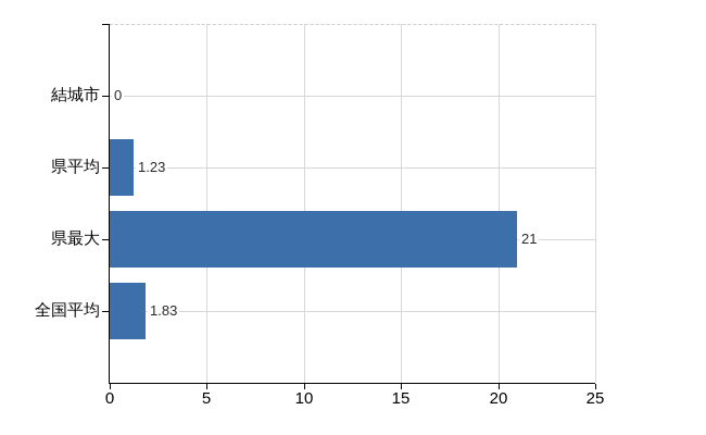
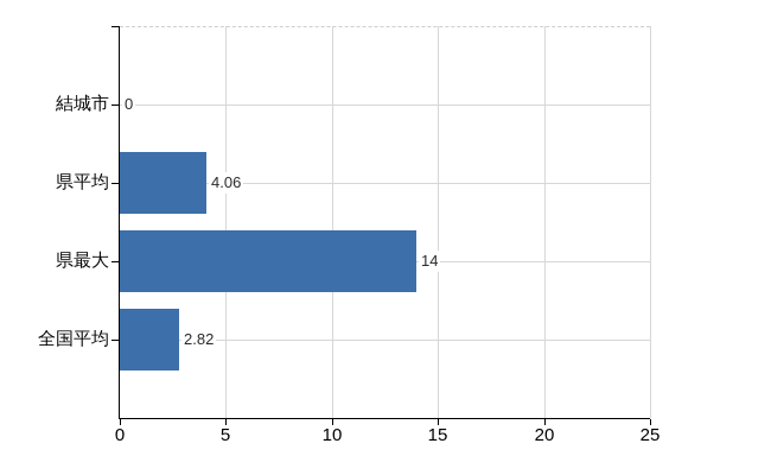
県平均: 1.23 -> 4.06
県最大: 21 -> 14
全国平均: 1.83 -> 2.82
